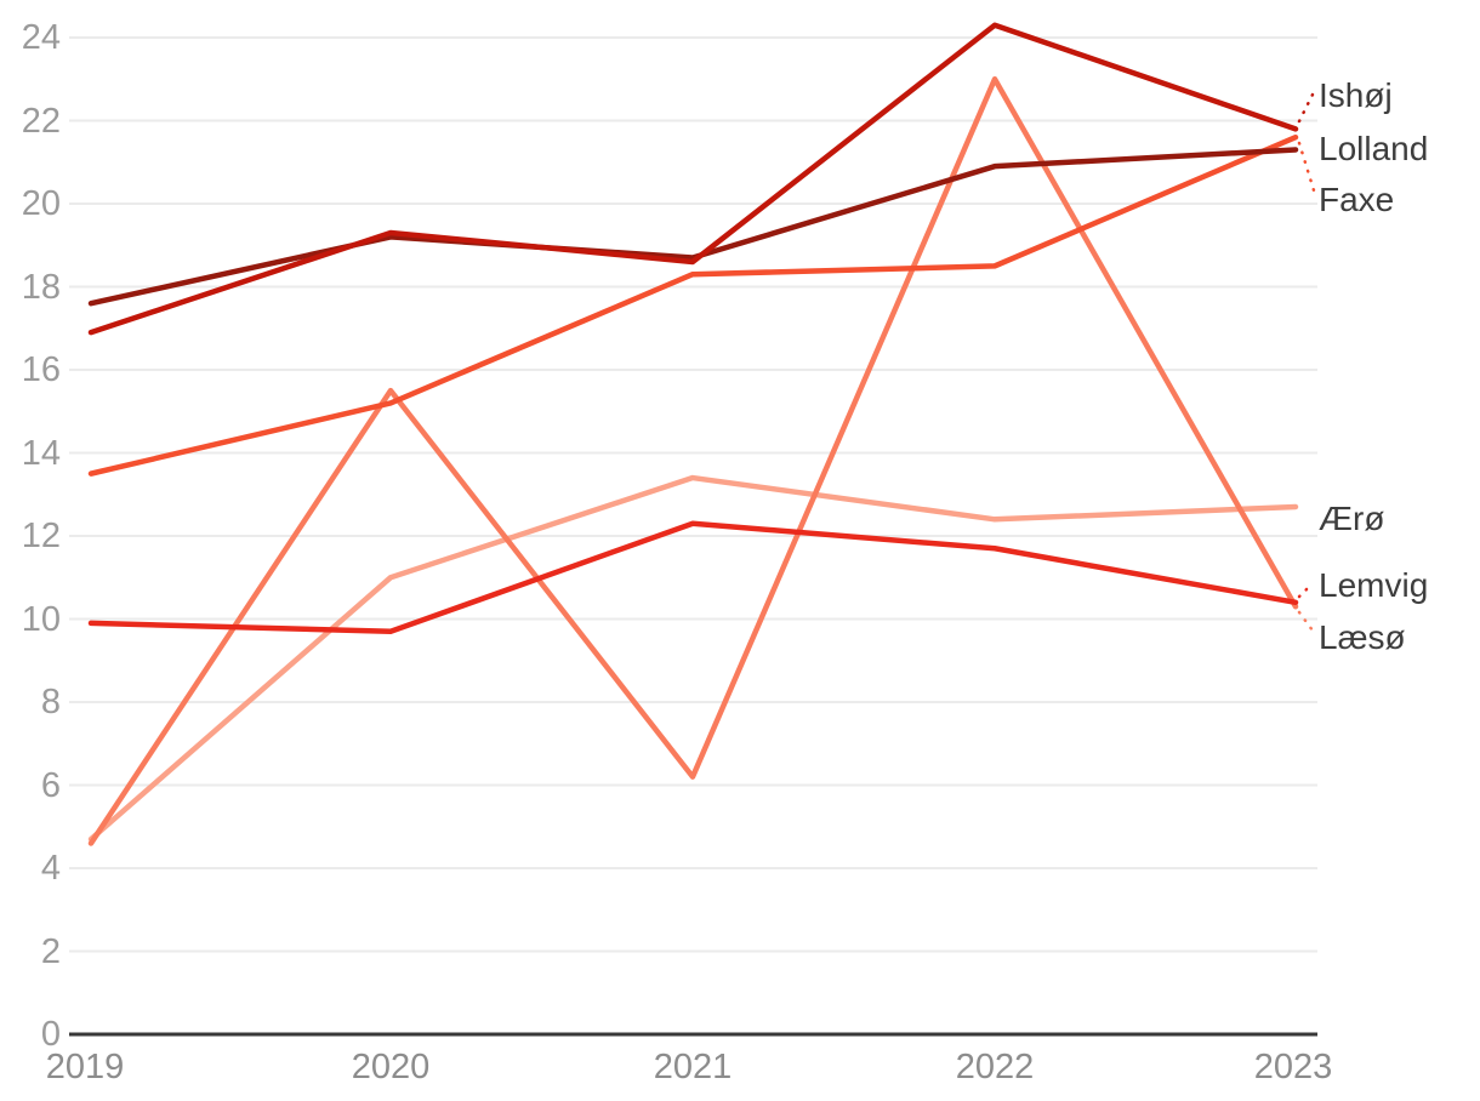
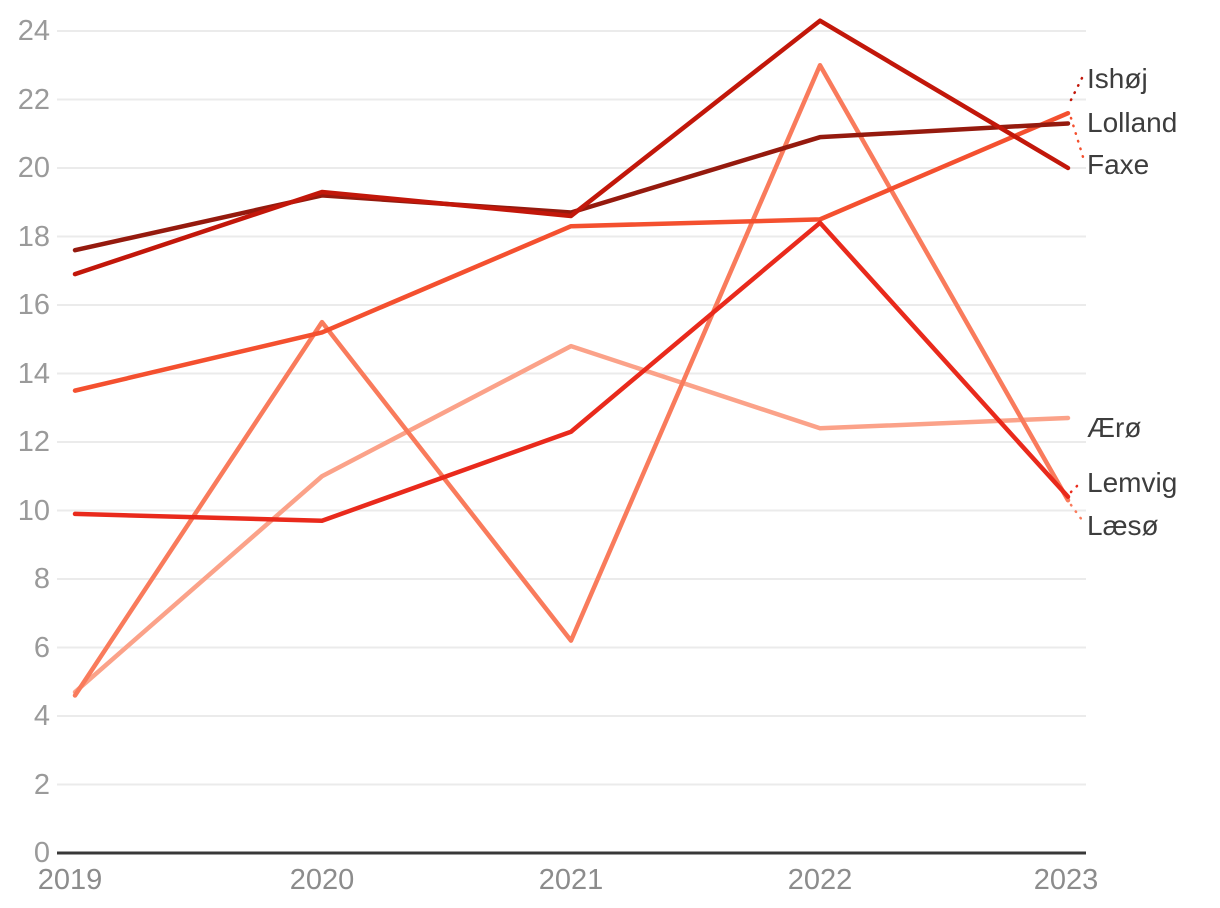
Ærø/2021: 13.4 -> 14.8
Lemvig/2022: 11.7 -> 18.4
Ishøj/2023: 21.8 -> 20.0
